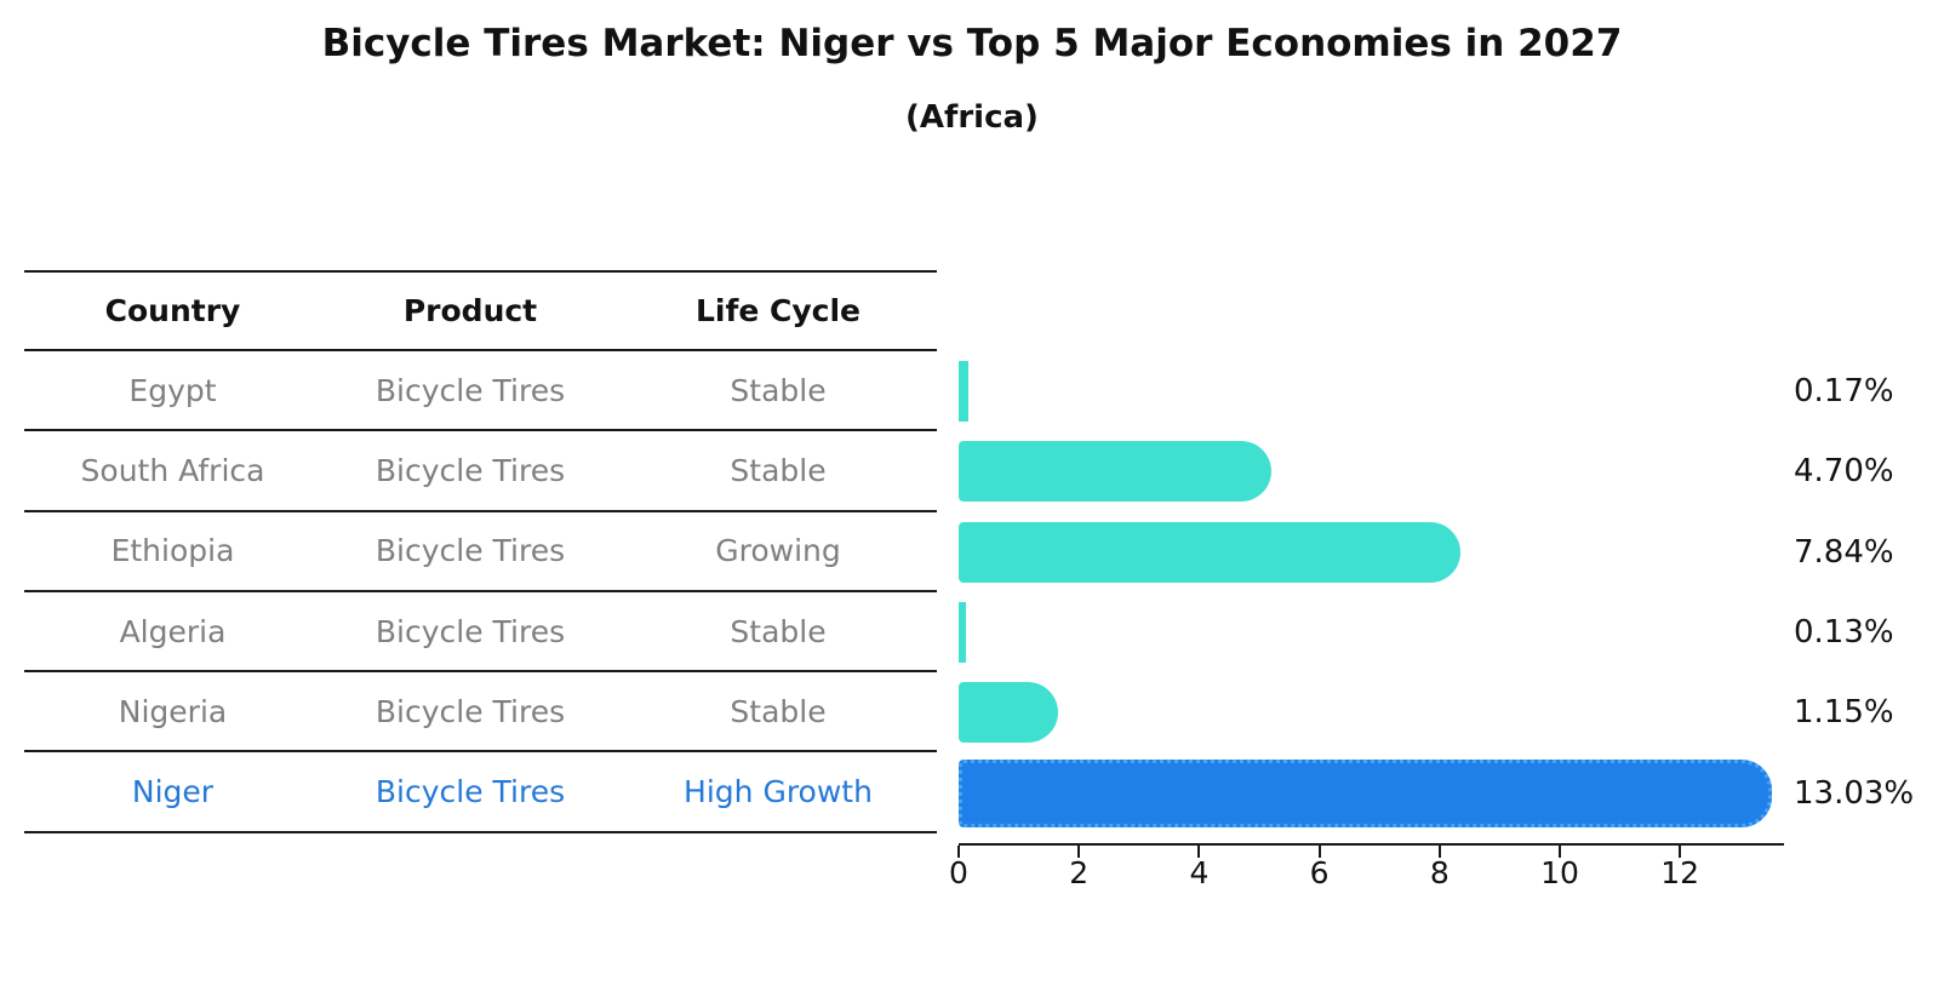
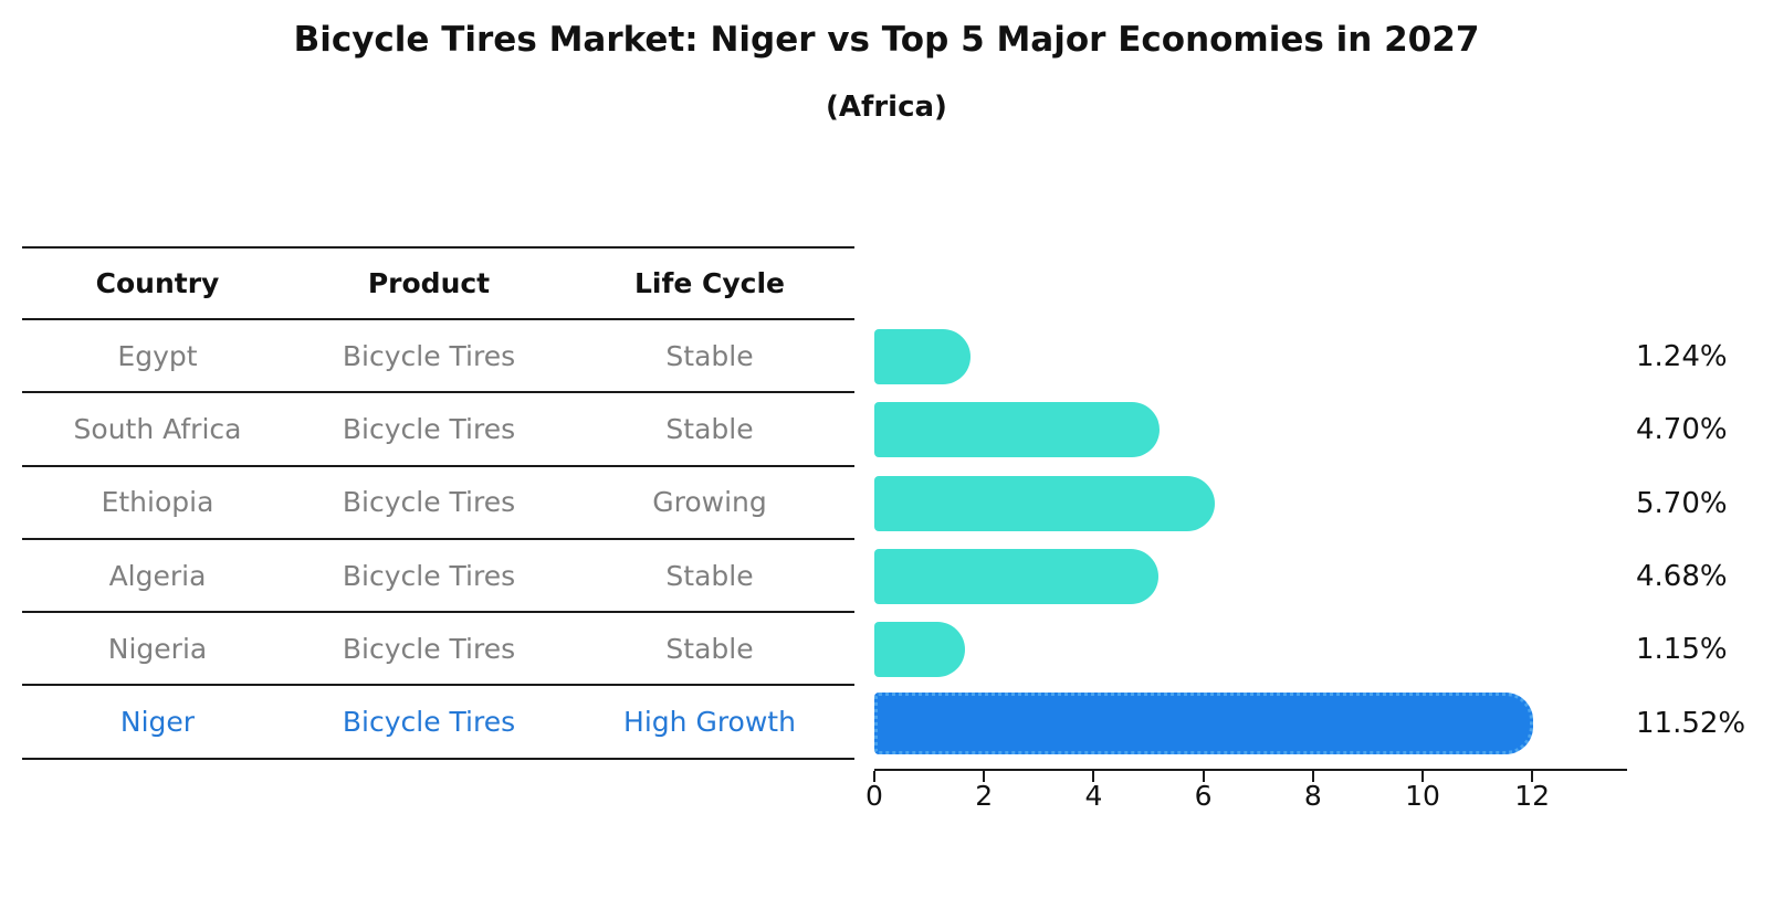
Egypt: 0.17% -> 1.24%
Ethiopia: 7.84% -> 5.70%
Algeria: 0.13% -> 4.68%
Niger: 13.03% -> 11.52%
